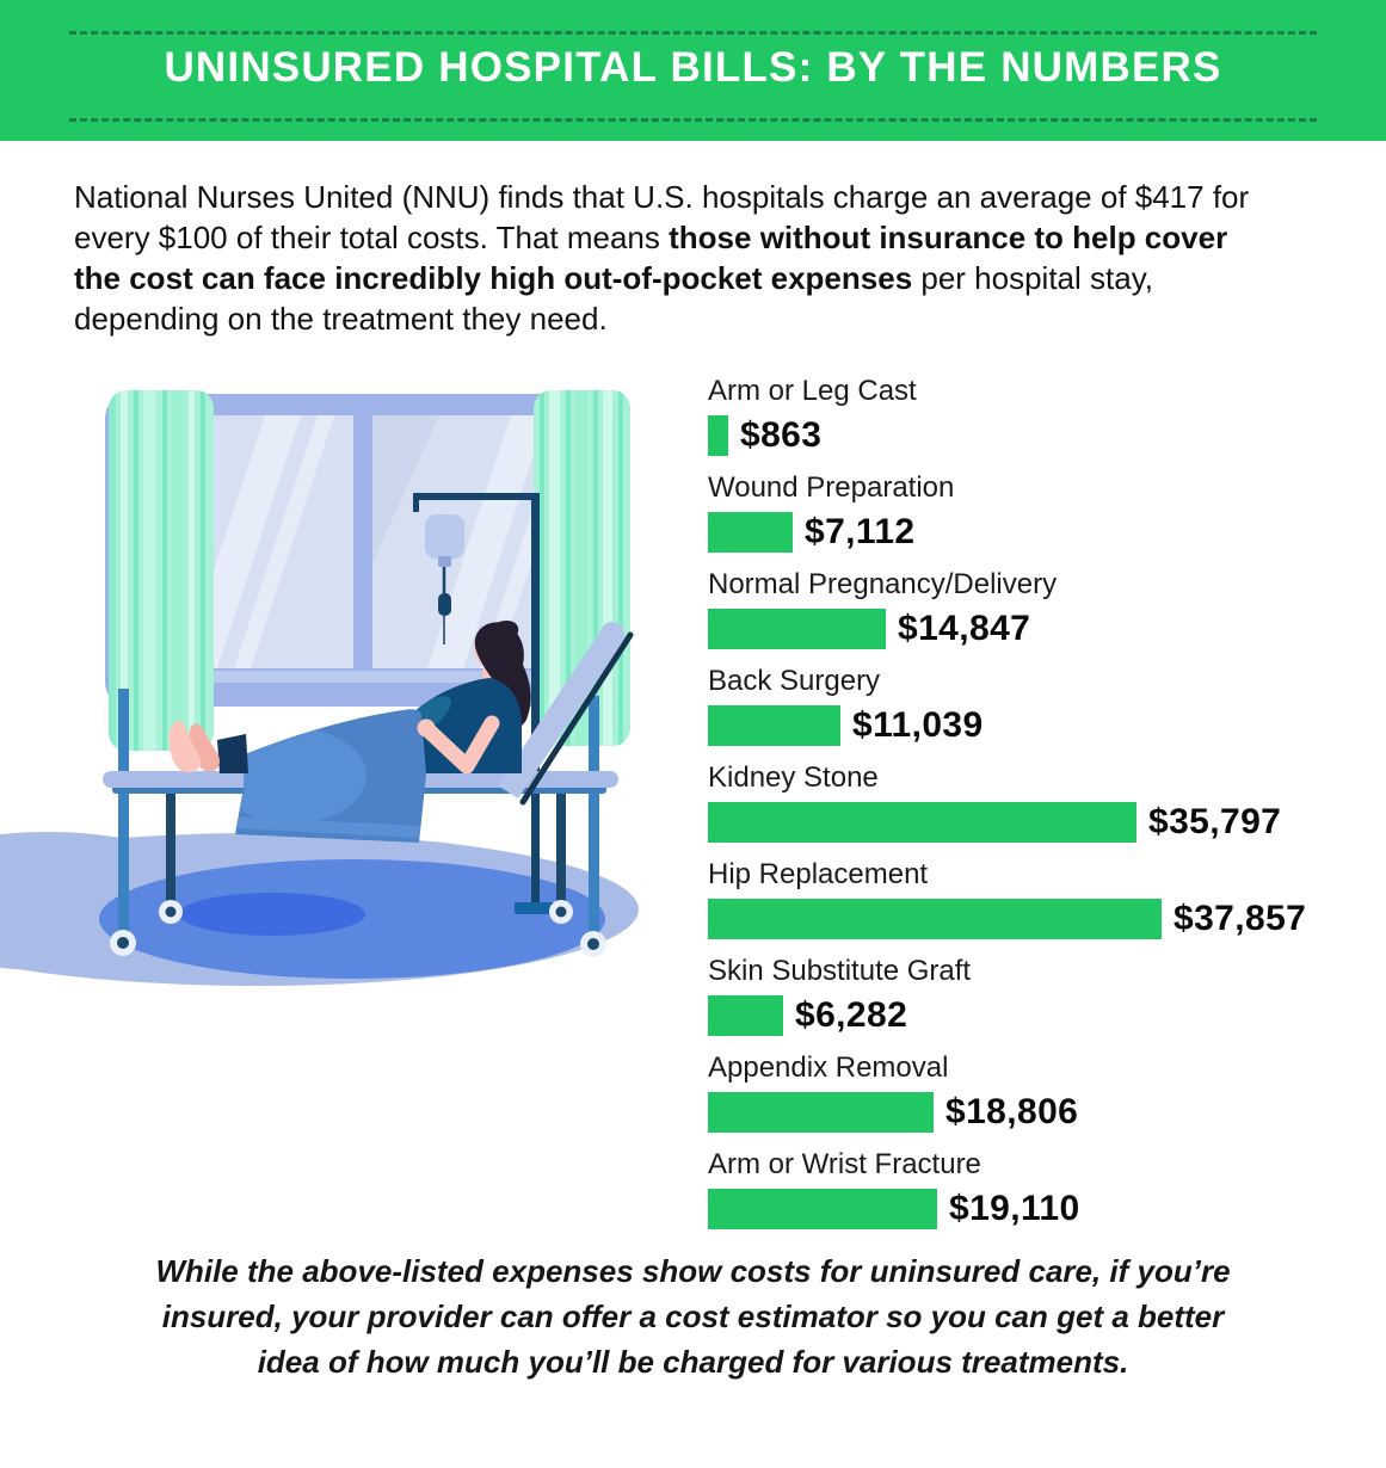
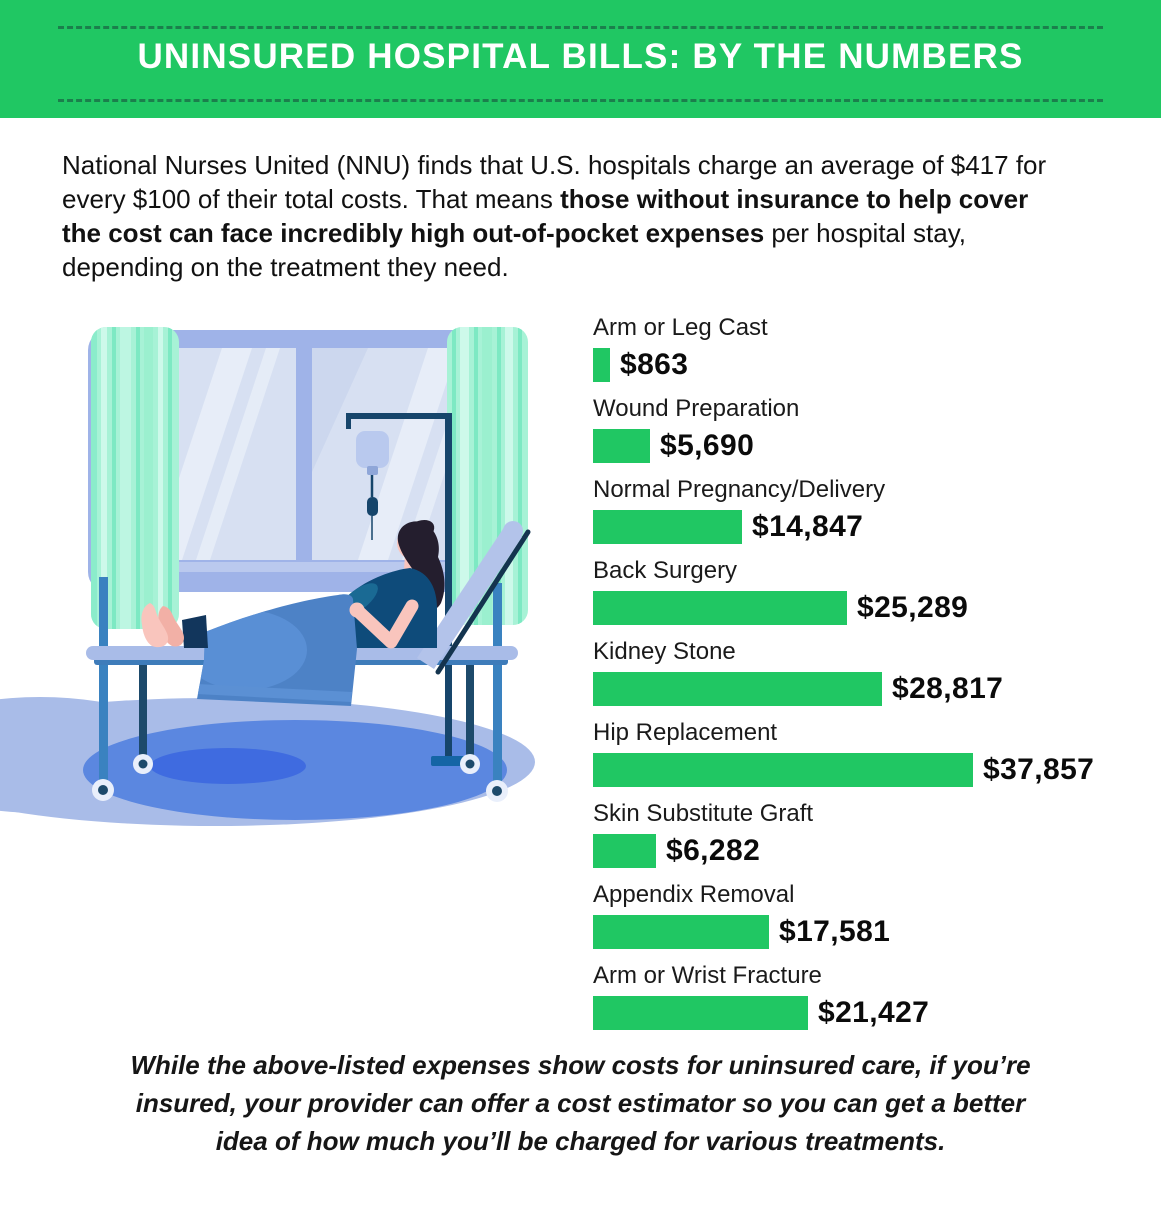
Wound Preparation: $7,112 -> $5,690
Back Surgery: $11,039 -> $25,289
Kidney Stone: $35,797 -> $28,817
Appendix Removal: $18,806 -> $17,581
Arm or Wrist Fracture: $19,110 -> $21,427
